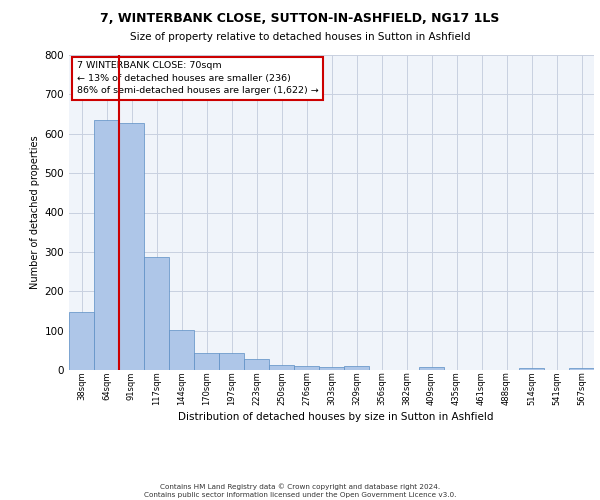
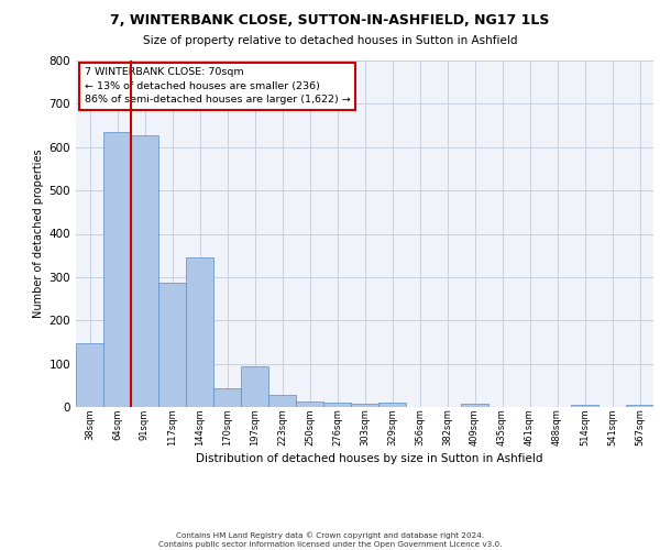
144sqm: 101 -> 345
197sqm: 43 -> 95
